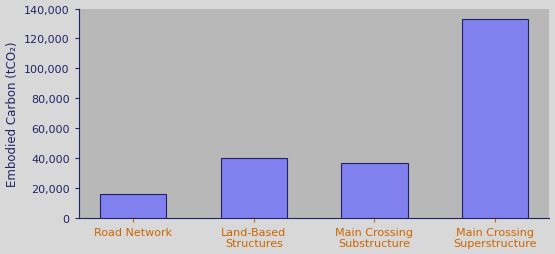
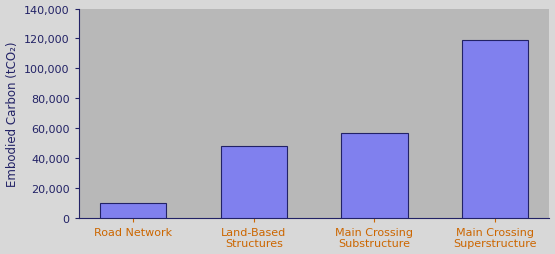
Road Network: 16,000 -> 10,000
Land-Based Structures: 40,000 -> 48,000
Main Crossing Substructure: 37,000 -> 57,000
Main Crossing Superstructure: 133,000 -> 119,000
